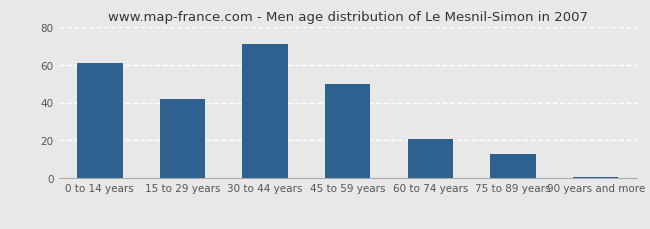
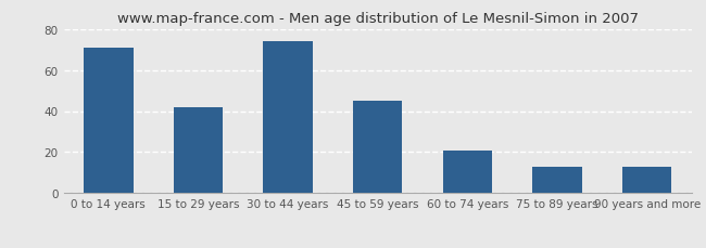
0 to 14 years: 61 -> 71
30 to 44 years: 71 -> 74
45 to 59 years: 50 -> 45
90 years and more: 1 -> 13
